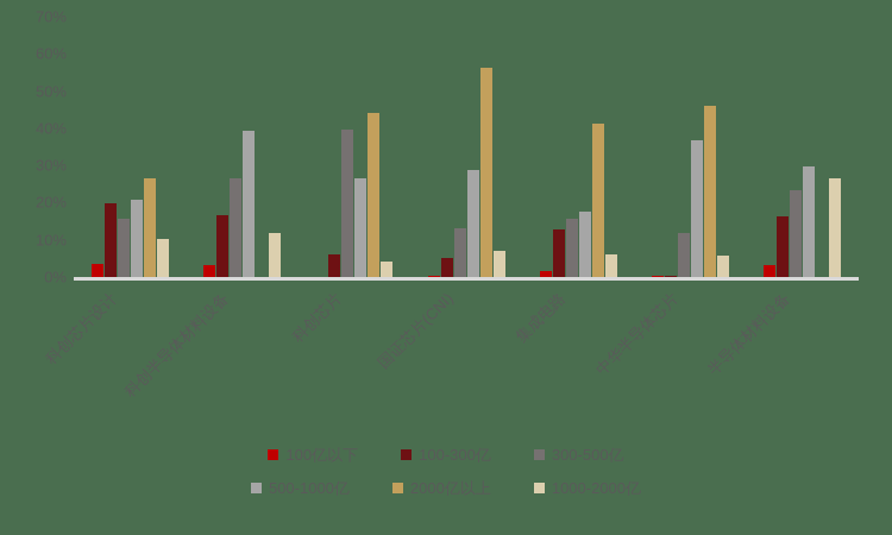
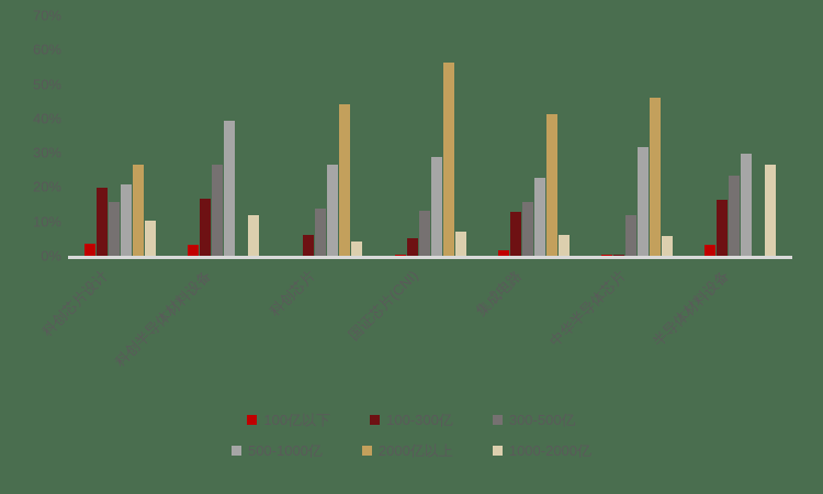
300-500亿/科创芯片: 40% -> 14%
500-1000亿/集成电路: 18% -> 23%
500-1000亿/中华半导体芯片: 37% -> 32%
